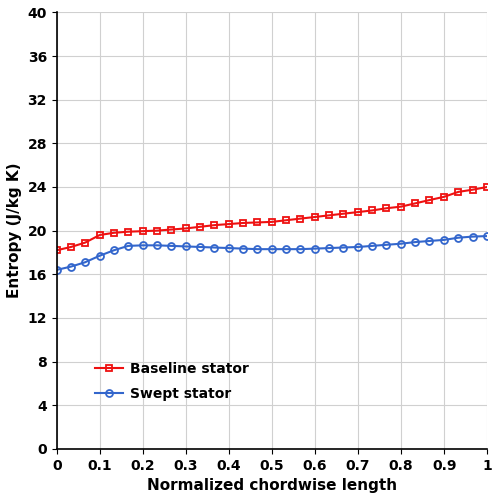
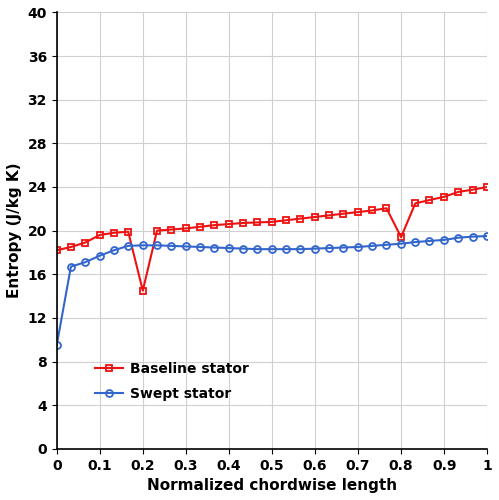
Swept stator/0: 16.4 -> 9.5
Baseline stator/0.2: 19.9 -> 14.5
Baseline stator/0.8: 22.2 -> 19.4
